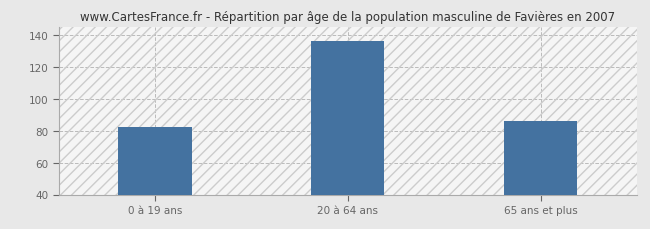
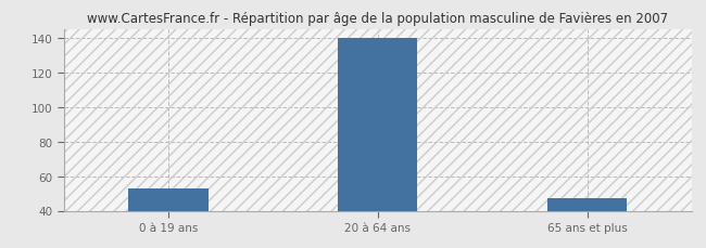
0 à 19 ans: 82 -> 53
20 à 64 ans: 136 -> 140
65 ans et plus: 86 -> 47
